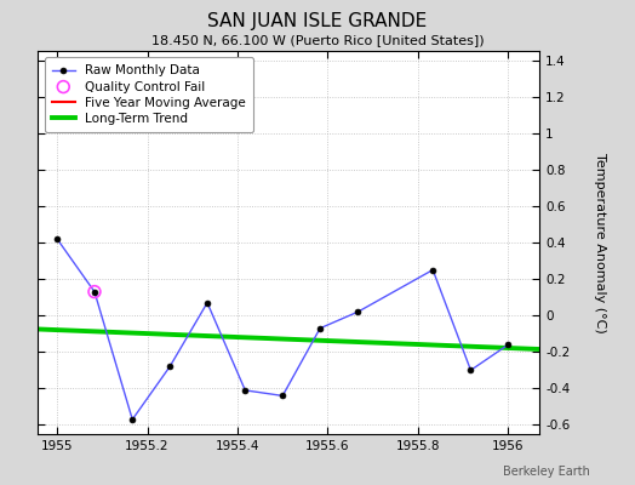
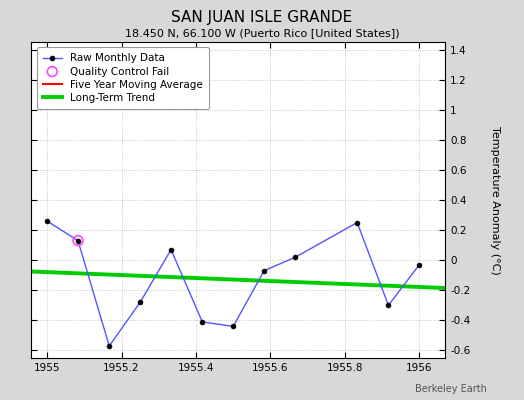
Raw Monthly Data/1955: 0.42 -> 0.26
Raw Monthly Data/1956: -0.16 -> -0.03
